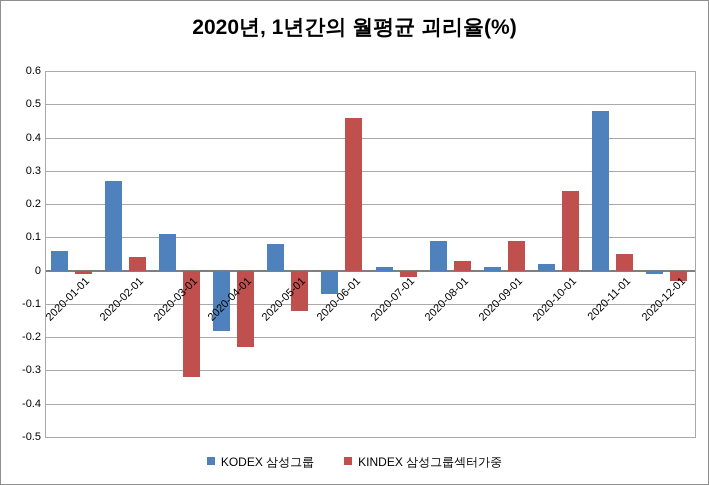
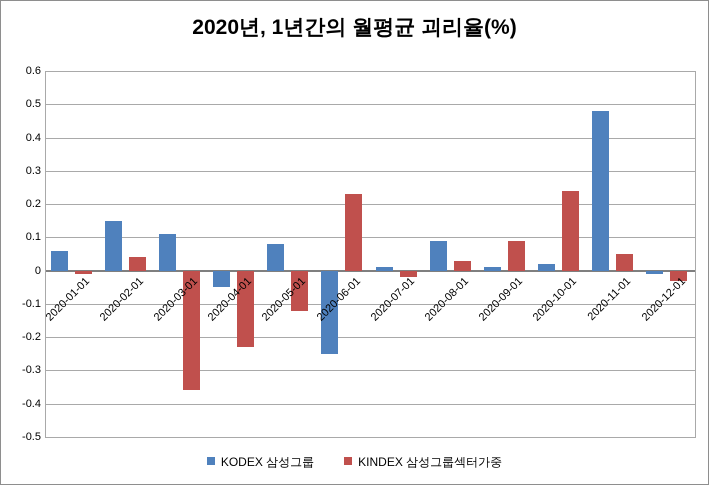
KODEX 삼성그룹/2020-02-01: 0.27 -> 0.15
KINDEX 삼성그룹섹터가중/2020-03-01: -0.32 -> -0.36
KODEX 삼성그룹/2020-04-01: -0.18 -> -0.05
KODEX 삼성그룹/2020-06-01: -0.07 -> -0.25
KINDEX 삼성그룹섹터가중/2020-06-01: 0.46 -> 0.23
